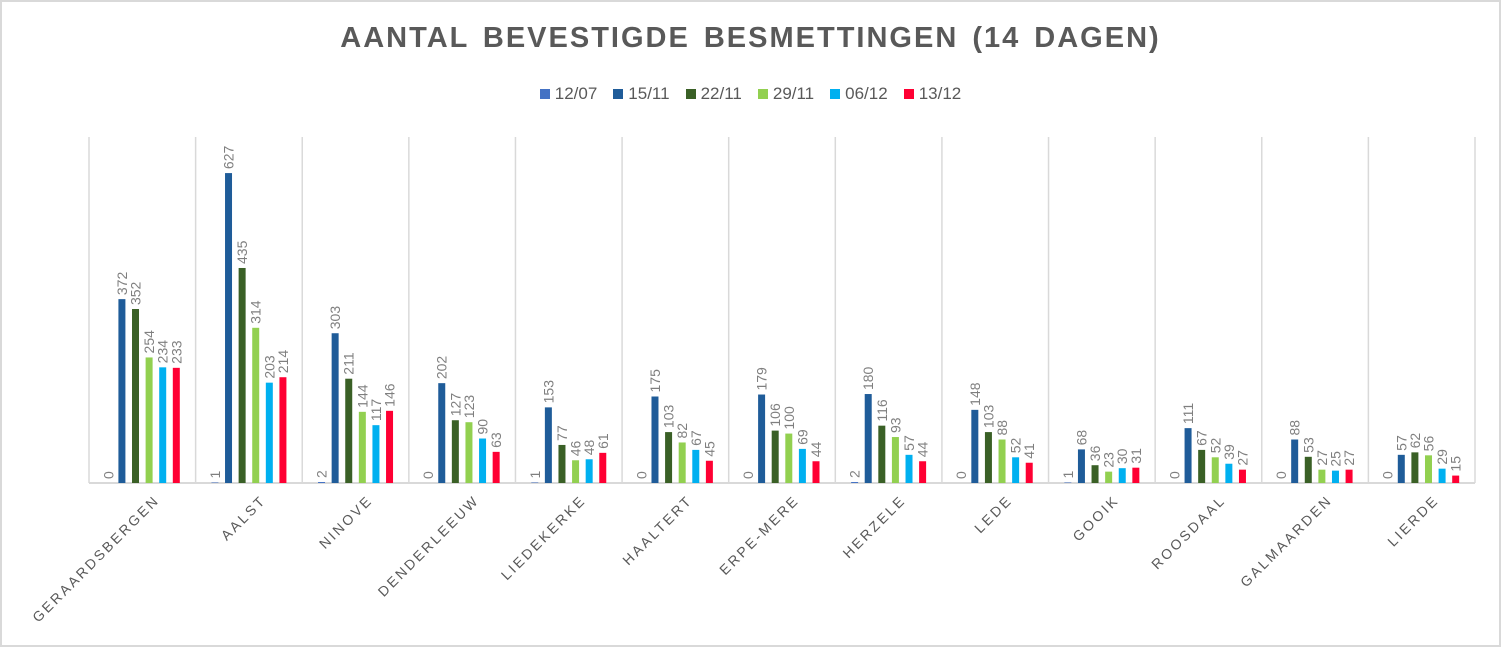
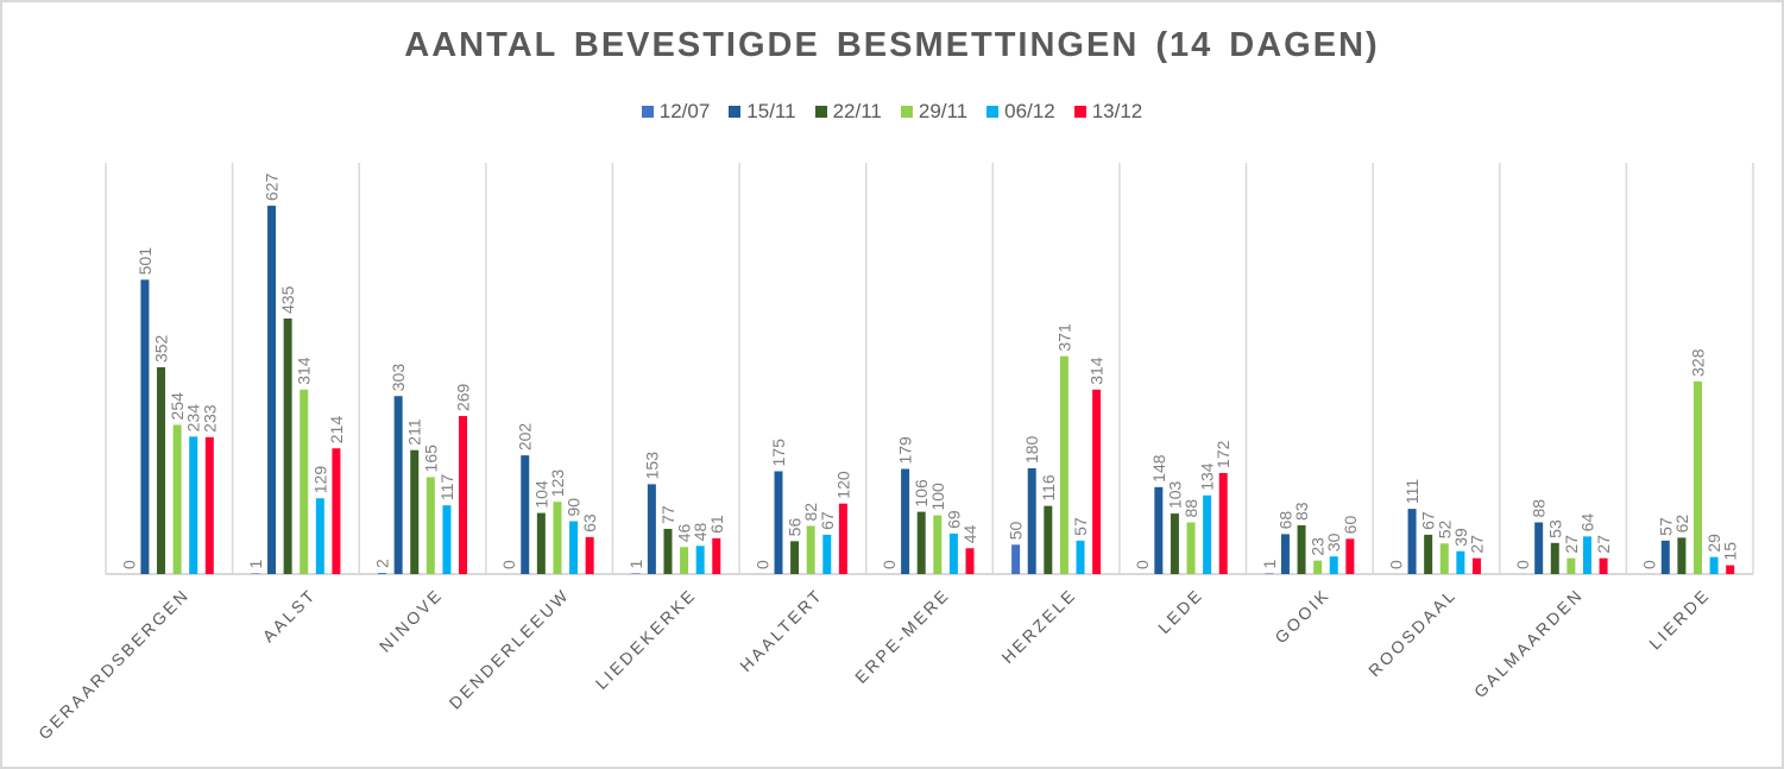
15/11/GERAARDSBERGEN: 372 -> 501
06/12/AALST: 203 -> 129
29/11/NINOVE: 144 -> 165
13/12/NINOVE: 146 -> 269
22/11/DENDERLEEUW: 127 -> 104
22/11/HAALTERT: 103 -> 56
13/12/HAALTERT: 45 -> 120
12/07/HERZELE: 2 -> 50
29/11/HERZELE: 93 -> 371
13/12/HERZELE: 44 -> 314
06/12/LEDE: 52 -> 134
13/12/LEDE: 41 -> 172
22/11/GOOIK: 36 -> 83
13/12/GOOIK: 31 -> 60
06/12/GALMAARDEN: 25 -> 64
29/11/LIERDE: 56 -> 328
